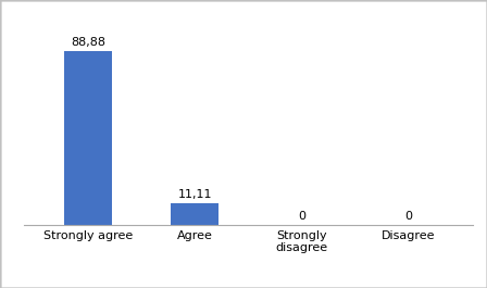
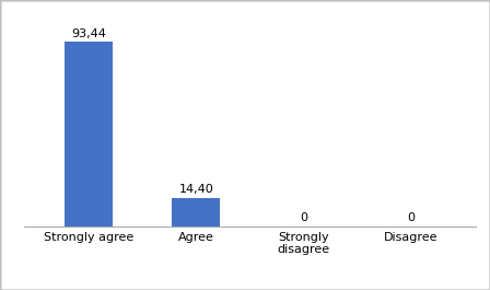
Strongly agree: 88,88 -> 93,44
Agree: 11,11 -> 14,40
